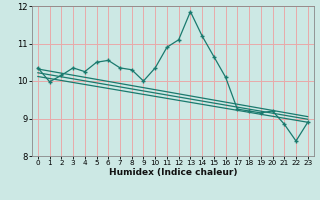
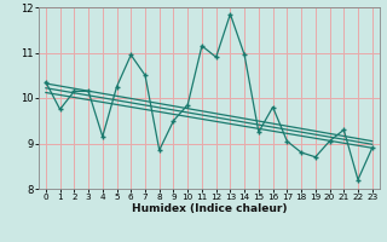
1: 9.98 -> 9.75
3: 10.35 -> 10.15
4: 10.25 -> 9.15
5: 10.50 -> 10.25
6: 10.55 -> 10.95
7: 10.35 -> 10.50
8: 10.30 -> 8.85
9: 10.00 -> 9.50
10: 10.35 -> 9.85
11: 10.90 -> 11.15
12: 11.10 -> 10.90
14: 11.20 -> 10.95
15: 10.65 -> 9.25
16: 10.10 -> 9.80
17: 9.25 -> 9.05
18: 9.20 -> 8.80
19: 9.15 -> 8.70
20: 9.20 -> 9.05
21: 8.85 -> 9.30
22: 8.40 -> 8.20
